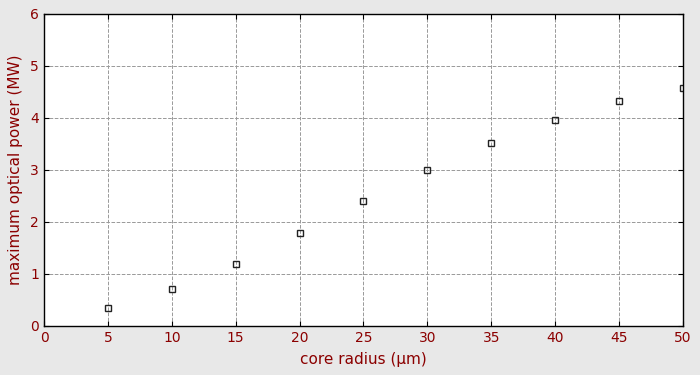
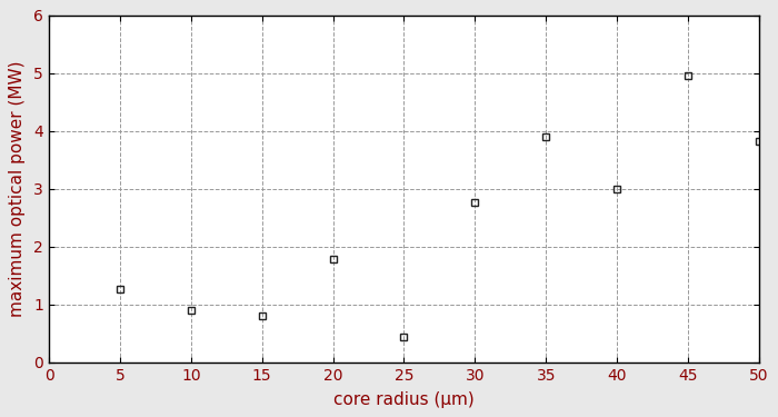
5: 0.35 -> 1.26
10: 0.70 -> 0.90
15: 1.18 -> 0.80
25: 2.40 -> 0.44
30: 3.00 -> 2.76
35: 3.52 -> 3.90
40: 3.95 -> 3.00
45: 4.32 -> 4.96
50: 4.58 -> 3.82
